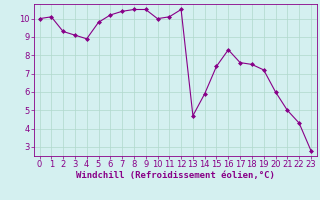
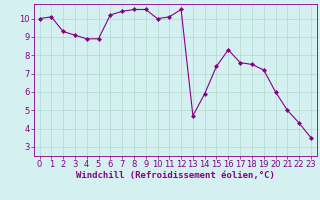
5: 9.8 -> 8.9
23: 2.8 -> 3.5
